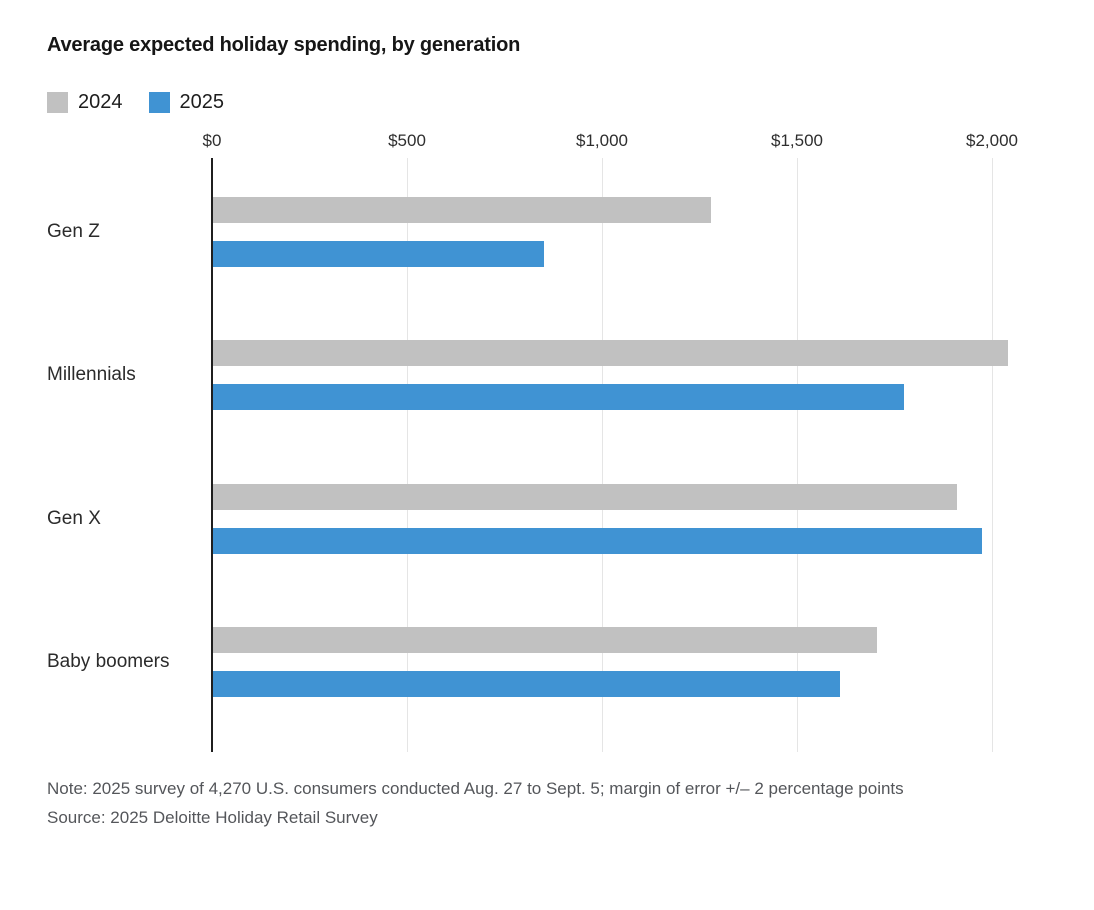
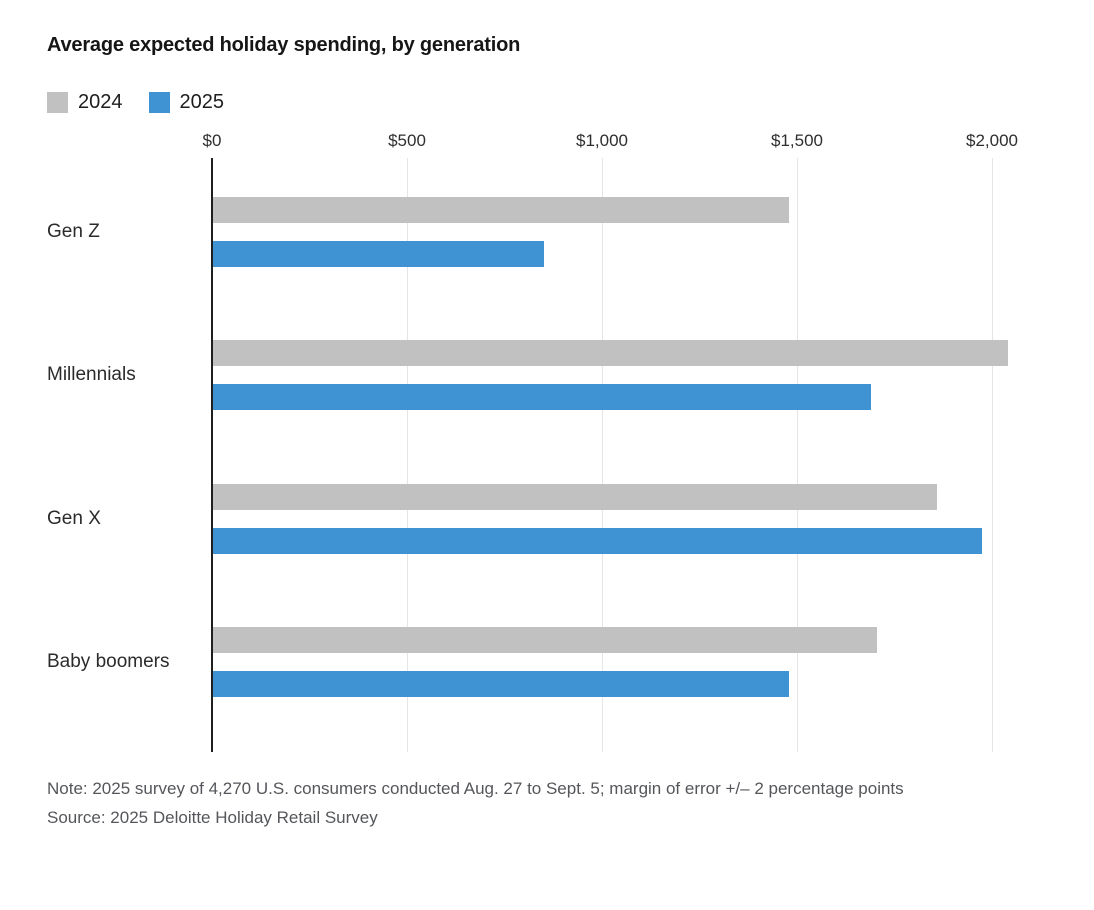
2024/Gen Z: $1280 -> $1480
2025/Millennials: $1780 -> $1690
2024/Gen X: $1910 -> $1860
2025/Baby boomers: $1610 -> $1480
